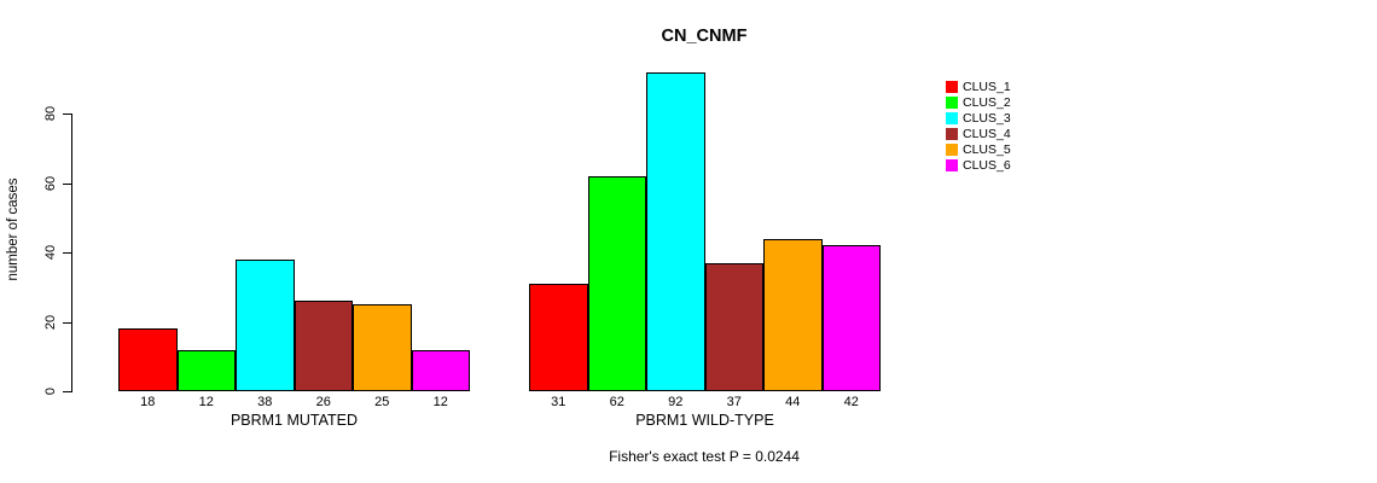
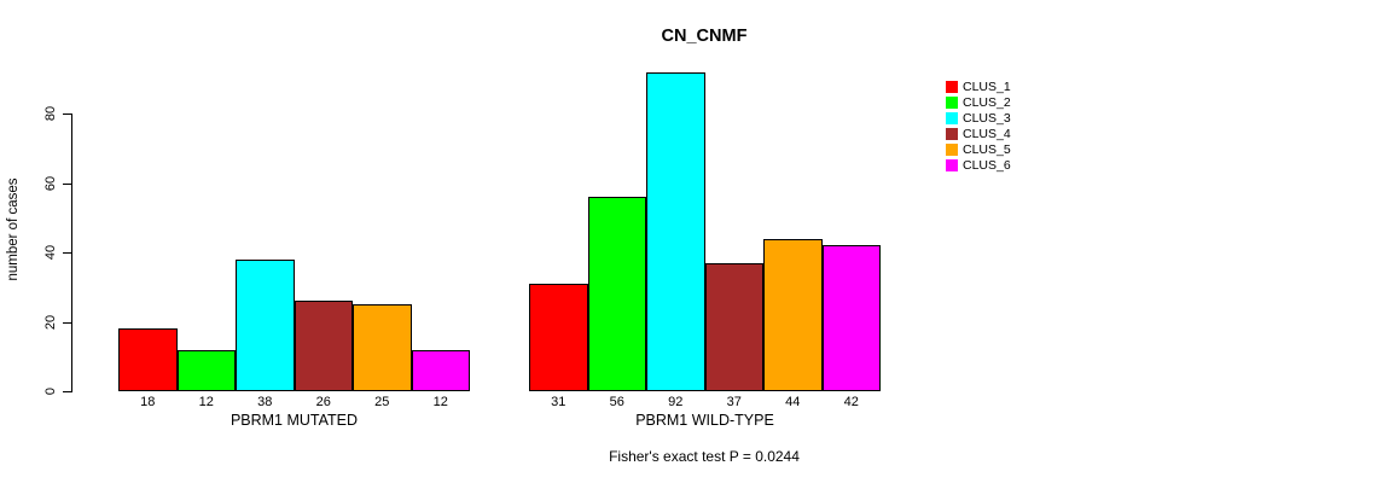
CLUS_2/PBRM1 WILD-TYPE: 62 -> 56
